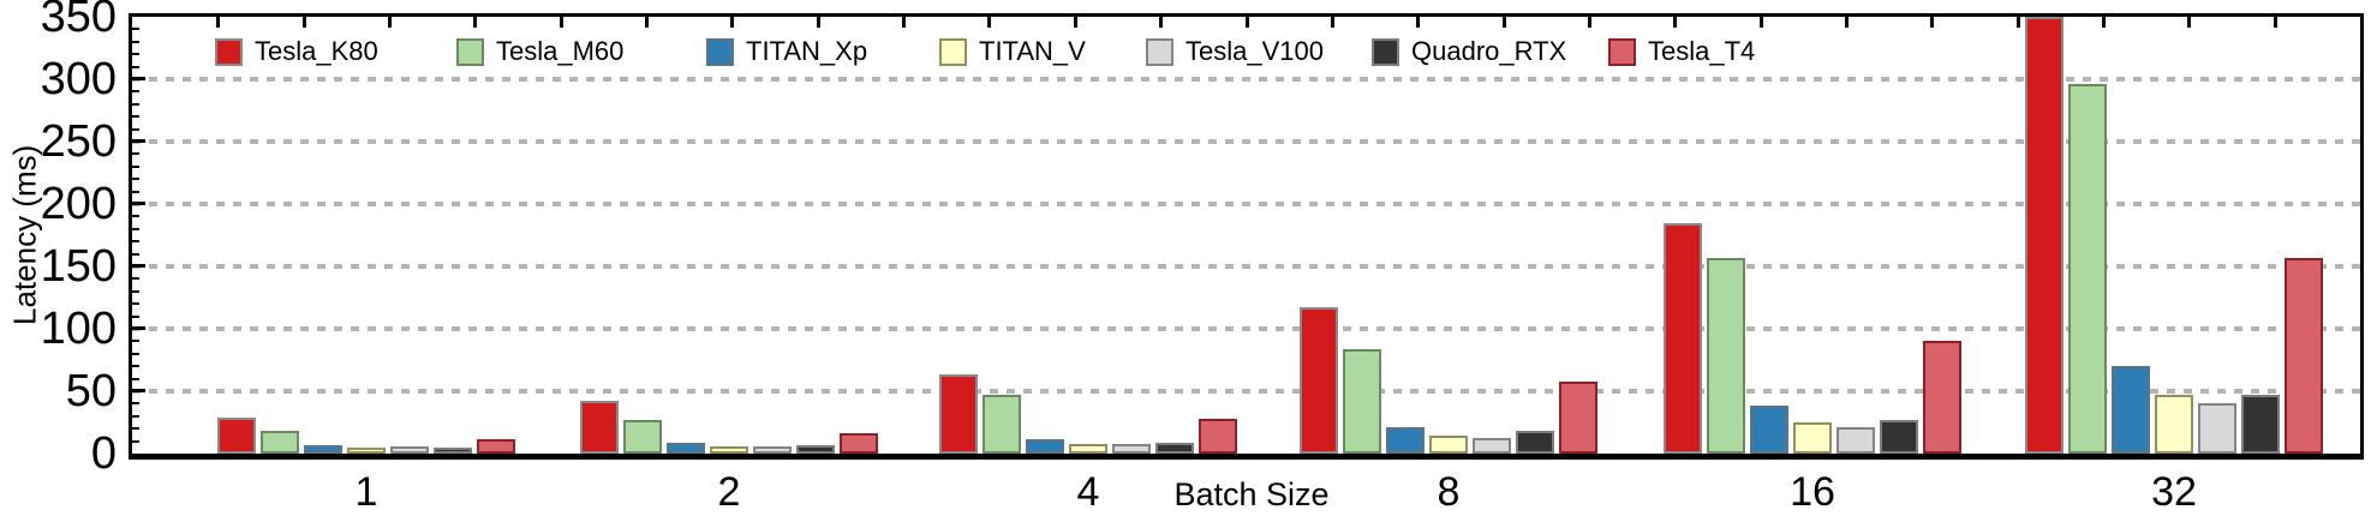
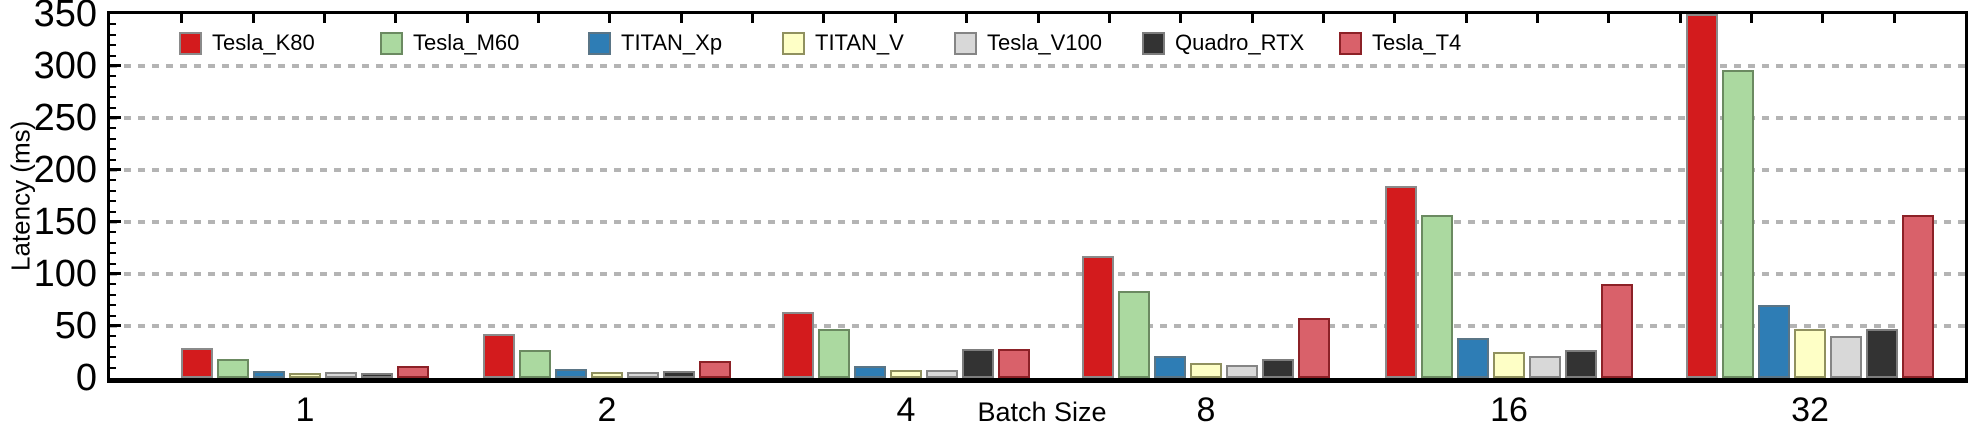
Quadro_RTX/4: 8 -> 28
